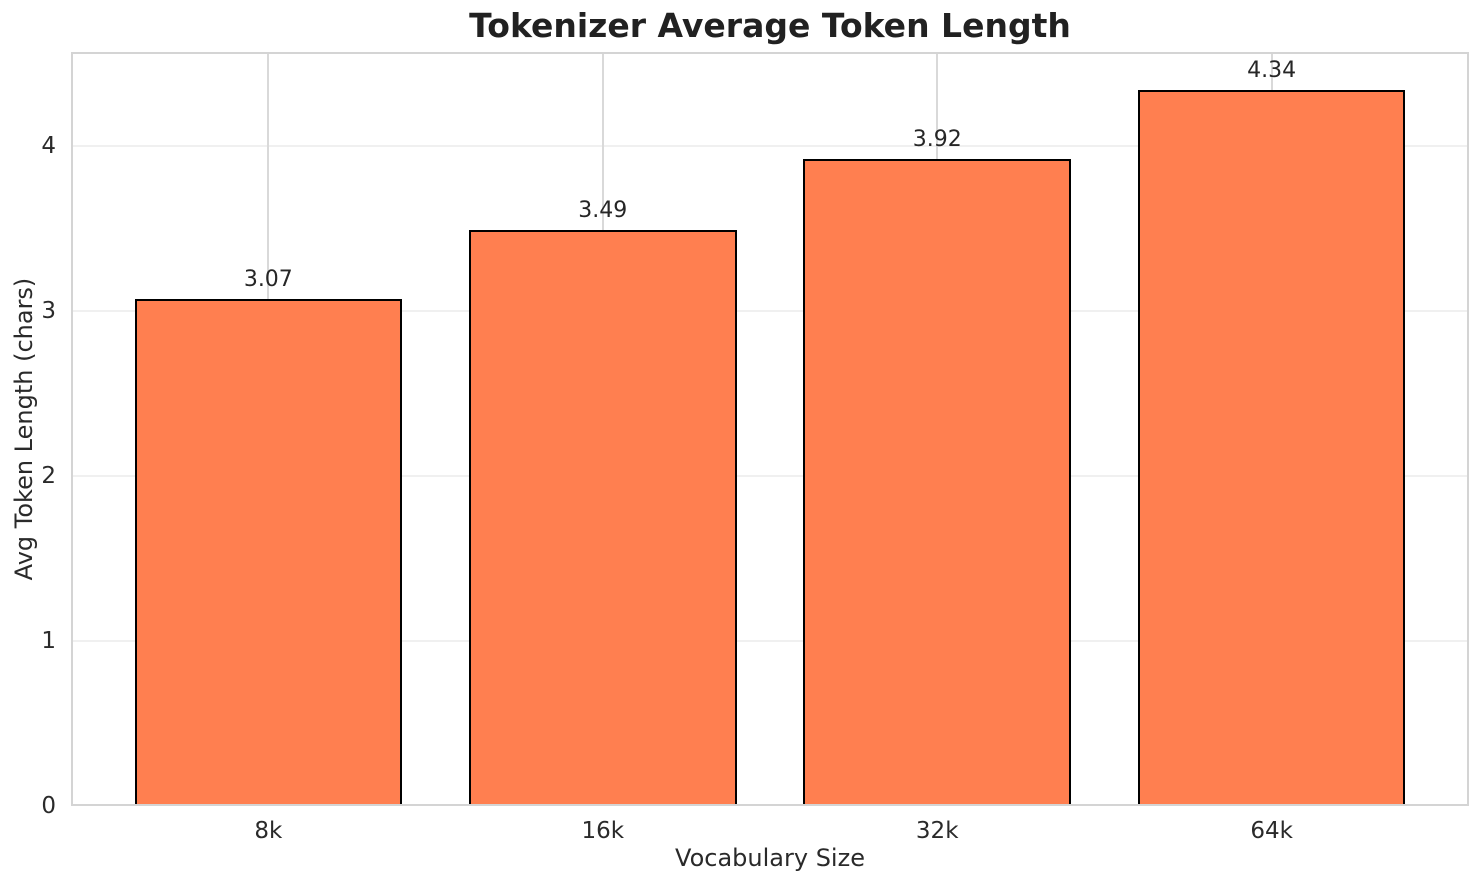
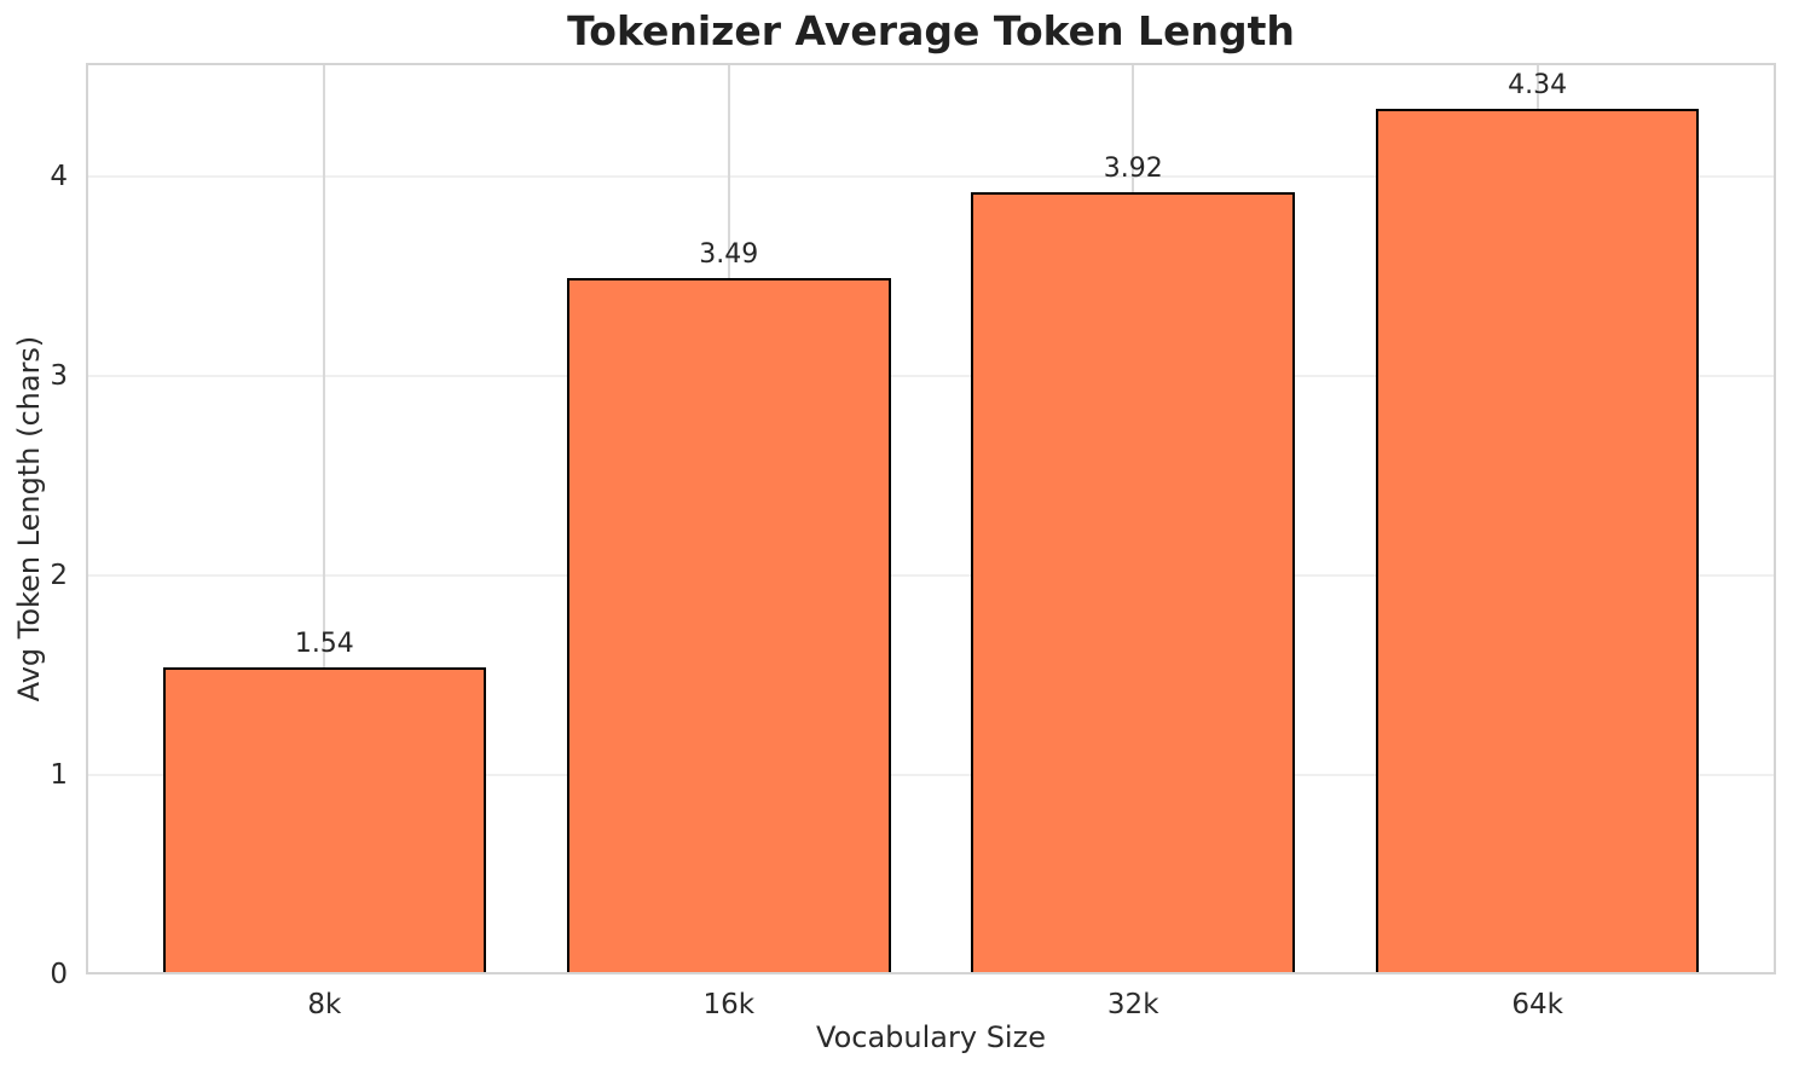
8k: 3.07 -> 1.54
